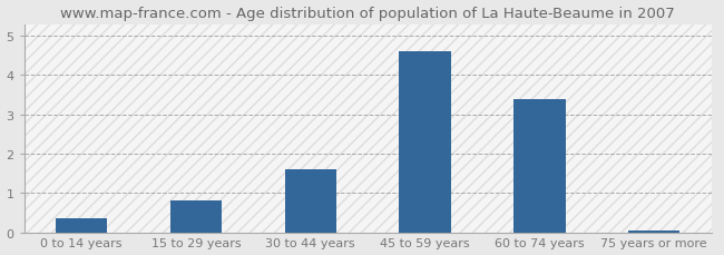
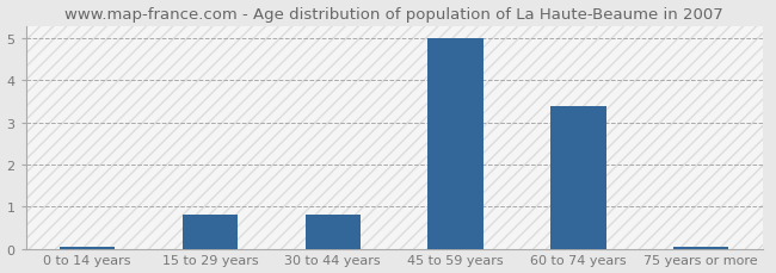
0 to 14 years: 0.35 -> 0.04
30 to 44 years: 1.60 -> 0.80
45 to 59 years: 4.60 -> 5.00
